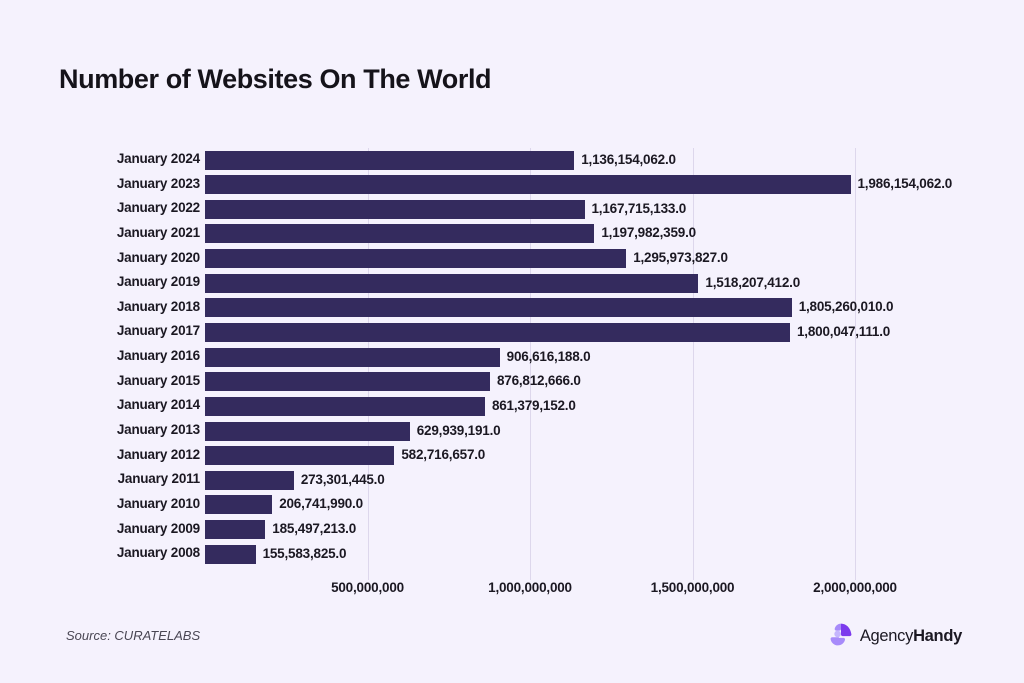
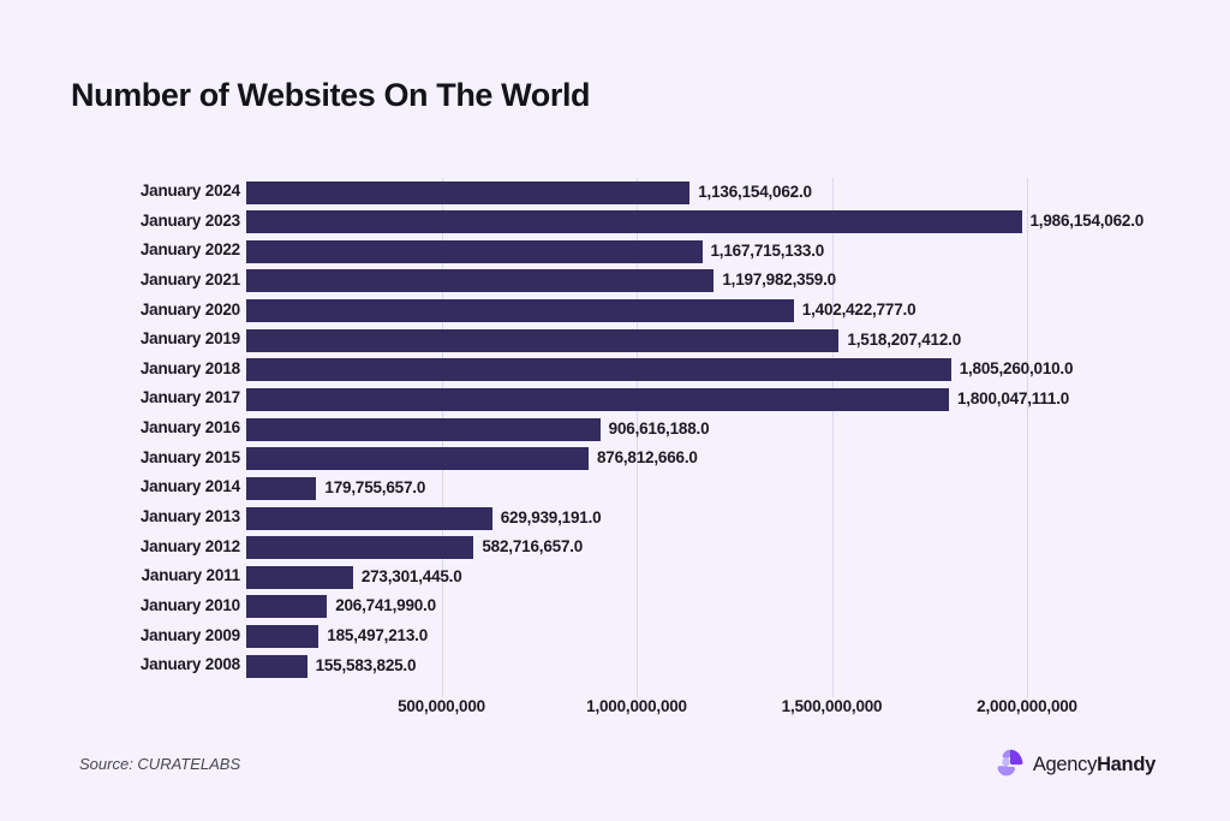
January 2020: 1,295,973,827.0 -> 1,402,422,777.0
January 2014: 861,379,152.0 -> 179,755,657.0
